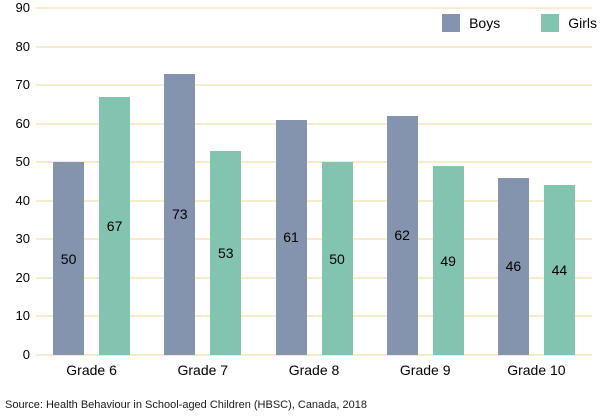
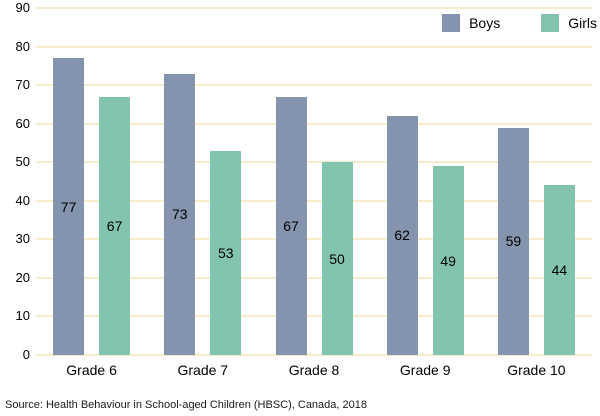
Boys/Grade 6: 50 -> 77
Boys/Grade 8: 61 -> 67
Boys/Grade 10: 46 -> 59
